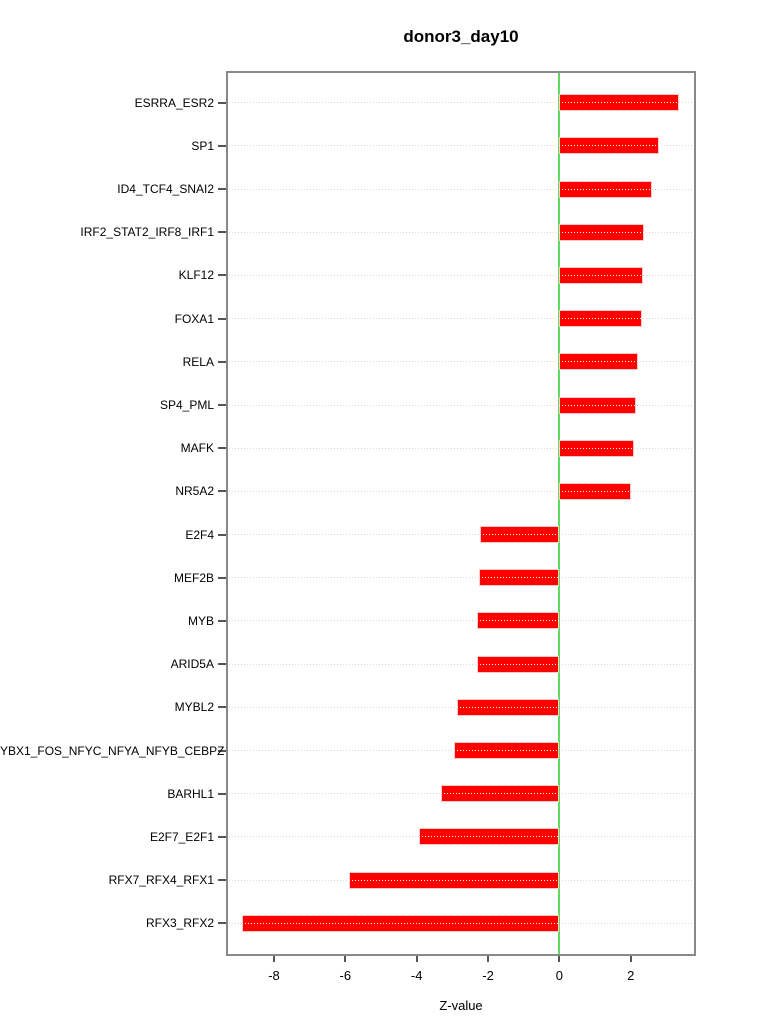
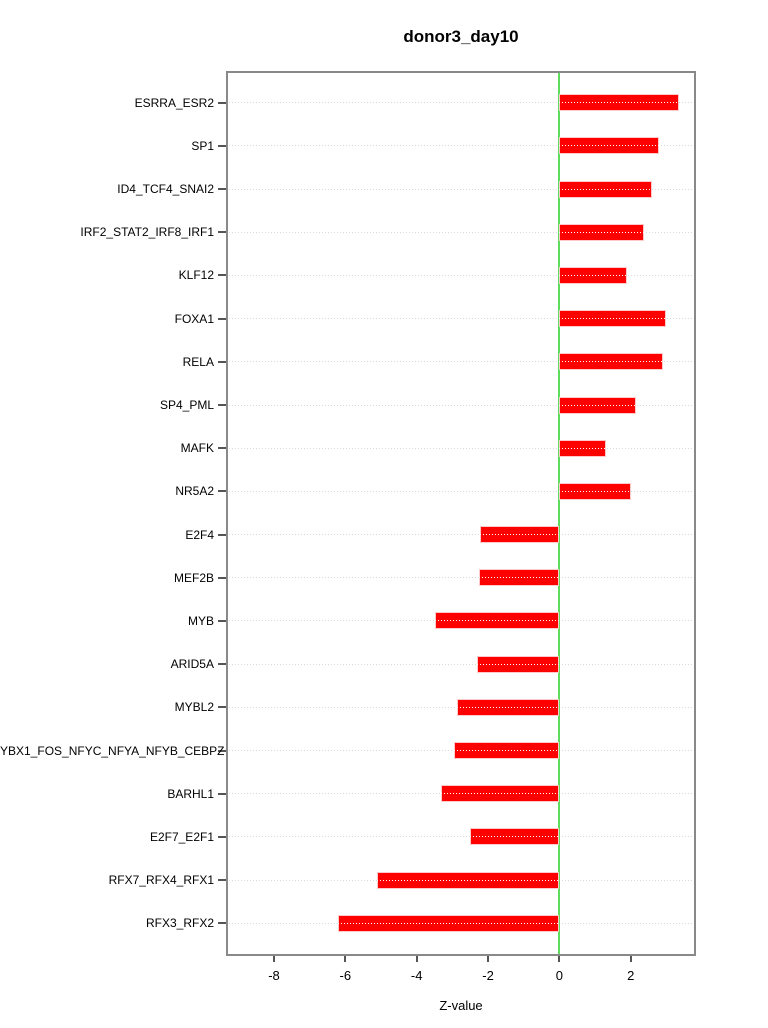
KLF12: 2.3 -> 1.9
FOXA1: 2.3 -> 3.0
RELA: 2.2 -> 2.9
MAFK: 2.1 -> 1.3
MYB: -2.3 -> -3.5
E2F7_E2F1: -3.9 -> -2.5
RFX7_RFX4_RFX1: -5.9 -> -5.1
RFX3_RFX2: -8.9 -> -6.2
